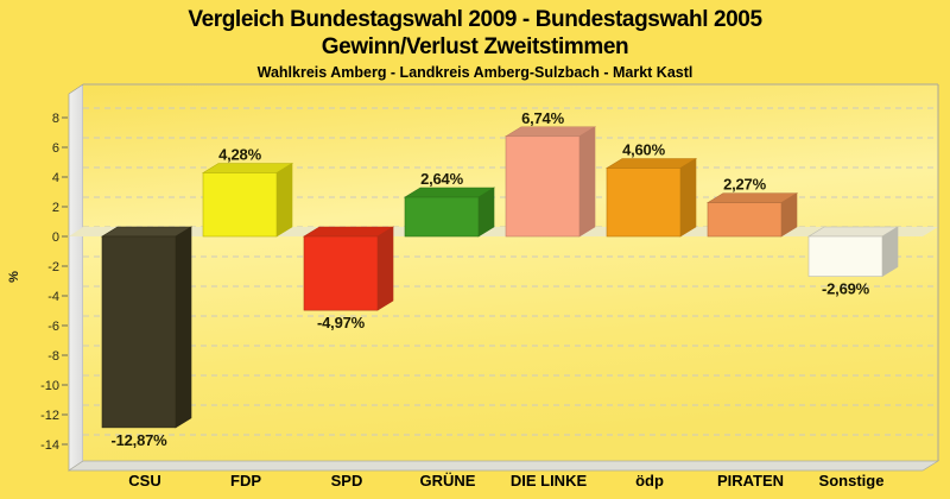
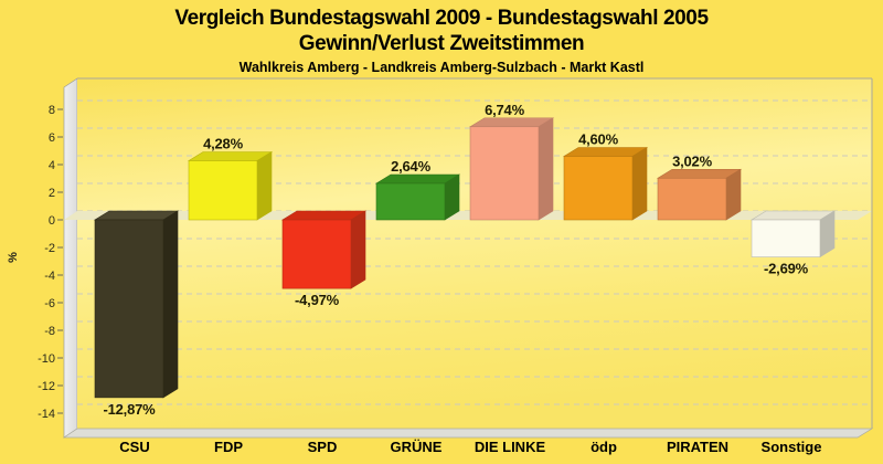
PIRATEN: 2,27% -> 3,02%
